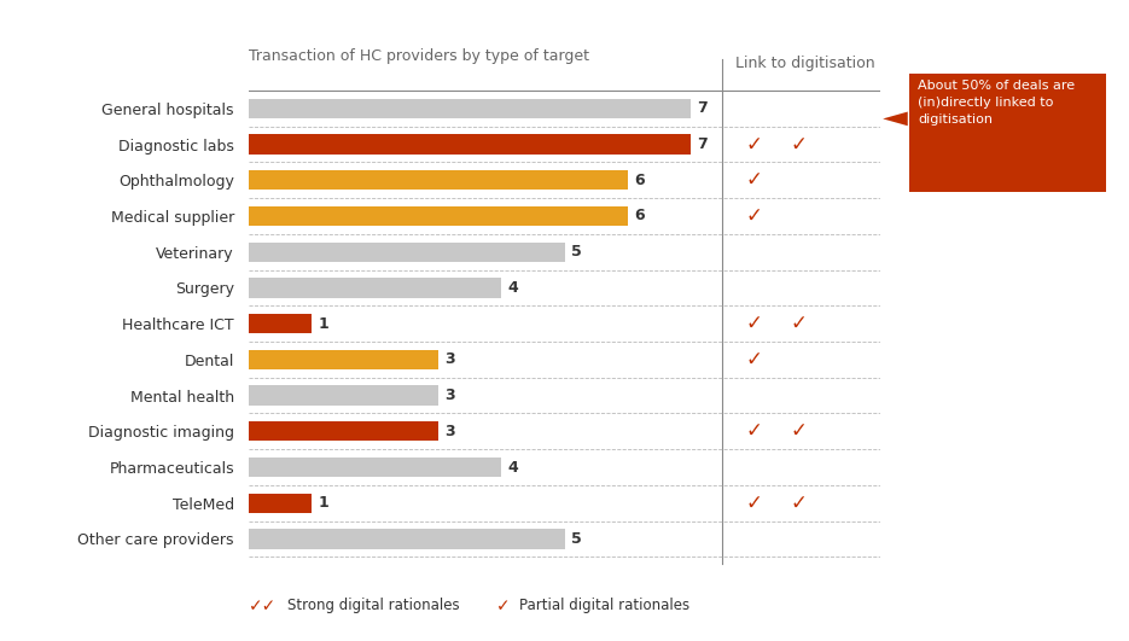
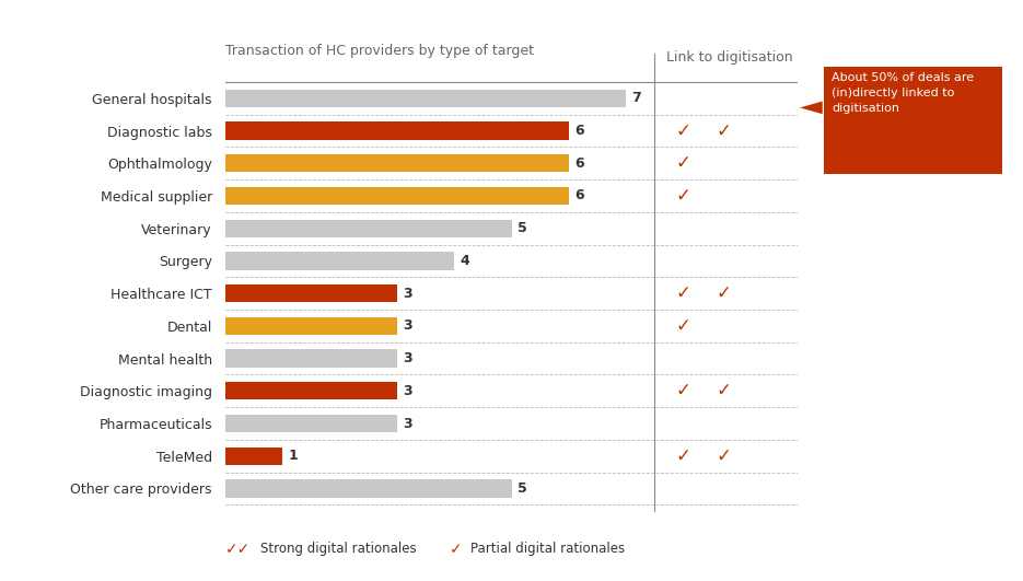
Diagnostic labs: 7 -> 6
Healthcare ICT: 1 -> 3
Pharmaceuticals: 4 -> 3
